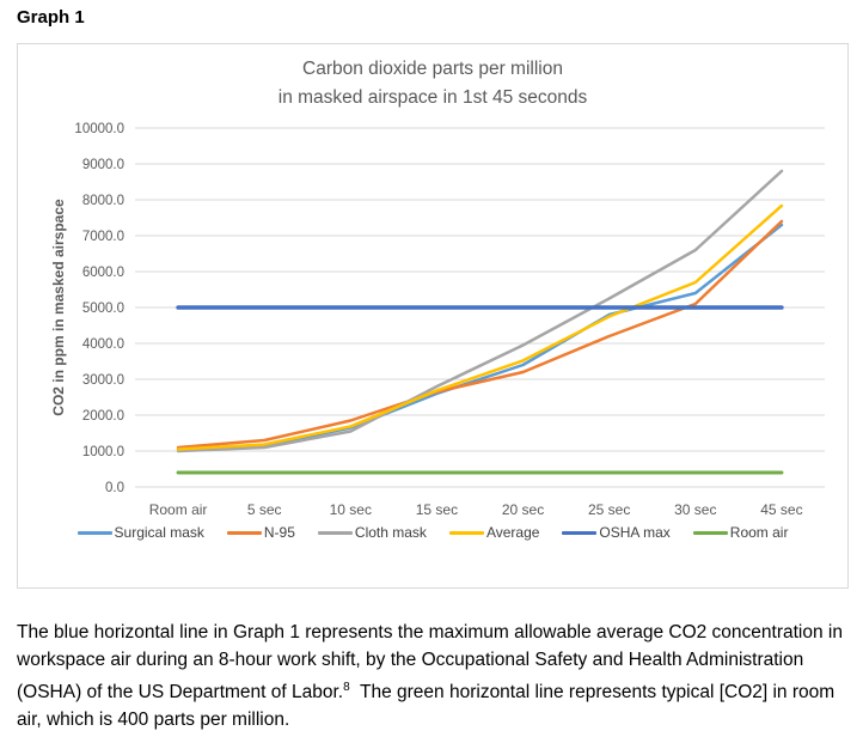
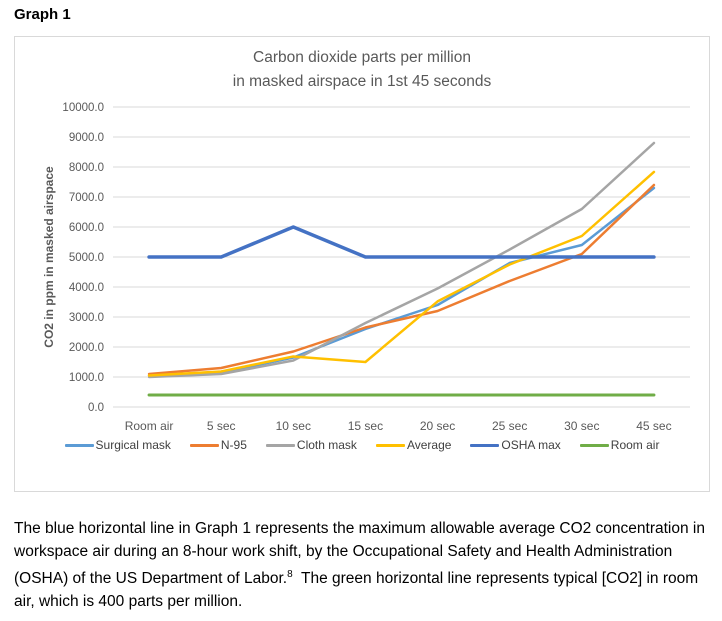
OSHA max/10 sec: 5000 -> 6000
Average/15 sec: 2700 -> 1500
